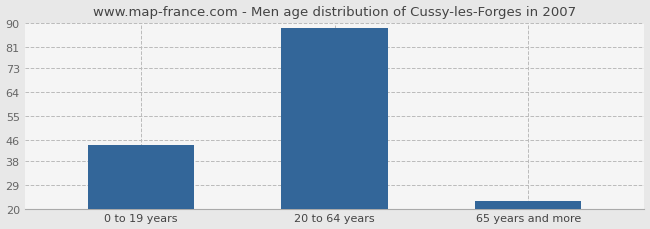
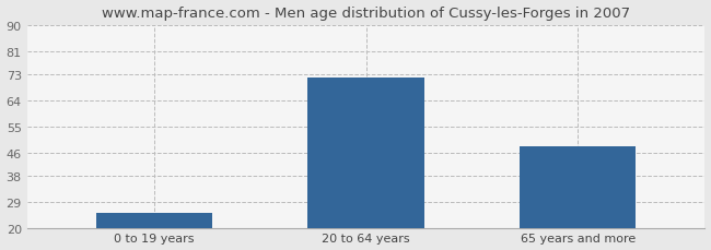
0 to 19 years: 44 -> 25
20 to 64 years: 88 -> 72
65 years and more: 23 -> 48
